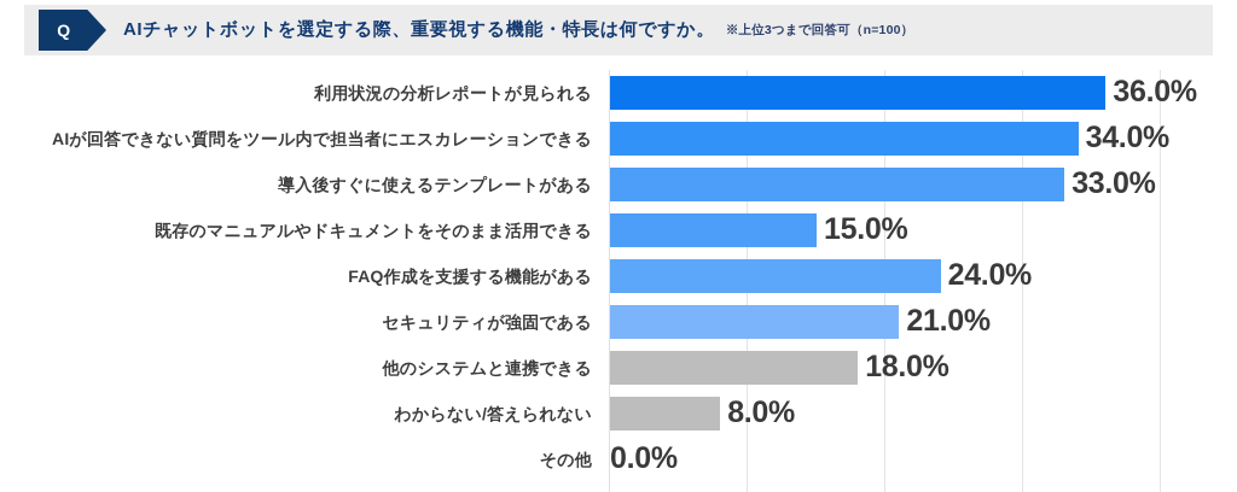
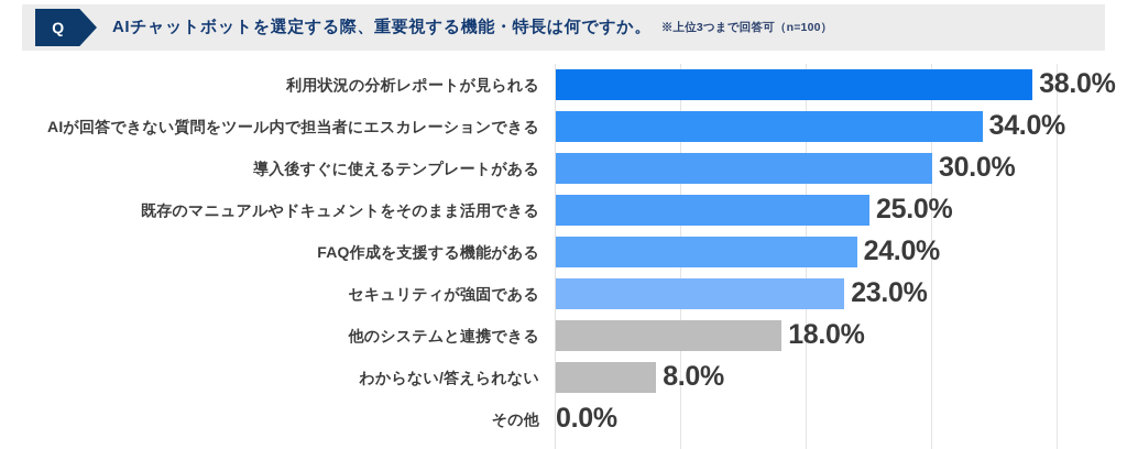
利用状況の分析レポートが見られる: 36.0% -> 38.0%
導入後すぐに使えるテンプレートがある: 33.0% -> 30.0%
既存のマニュアルやドキュメントをそのまま活用できる: 15.0% -> 25.0%
セキュリティが強固である: 21.0% -> 23.0%
